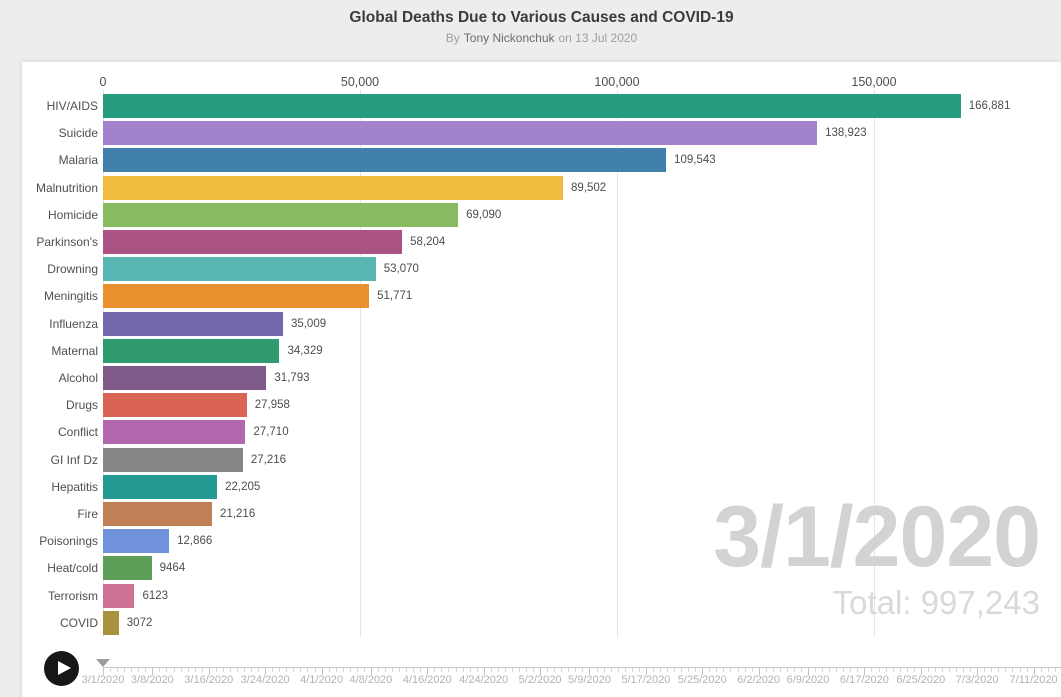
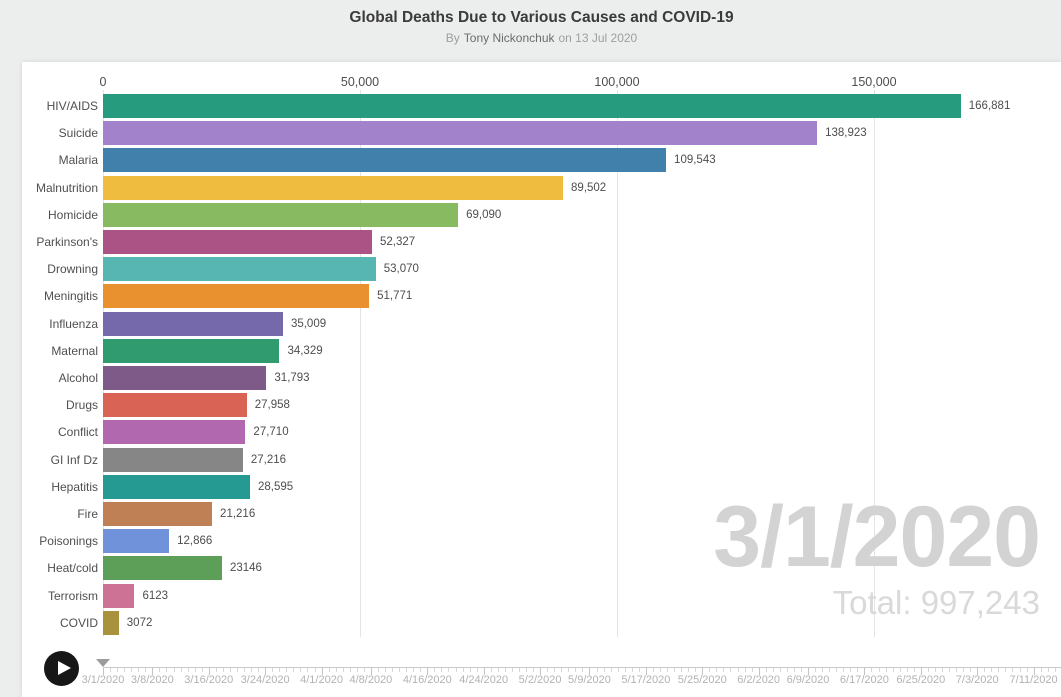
Parkinson's: 58,204 -> 52,327
Hepatitis: 22,205 -> 28,595
Heat/cold: 9464 -> 23146
